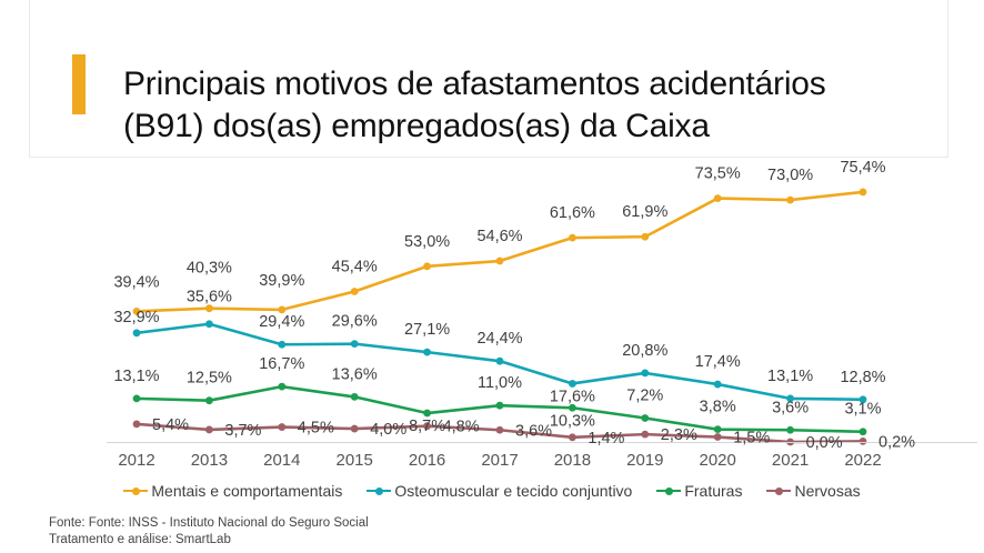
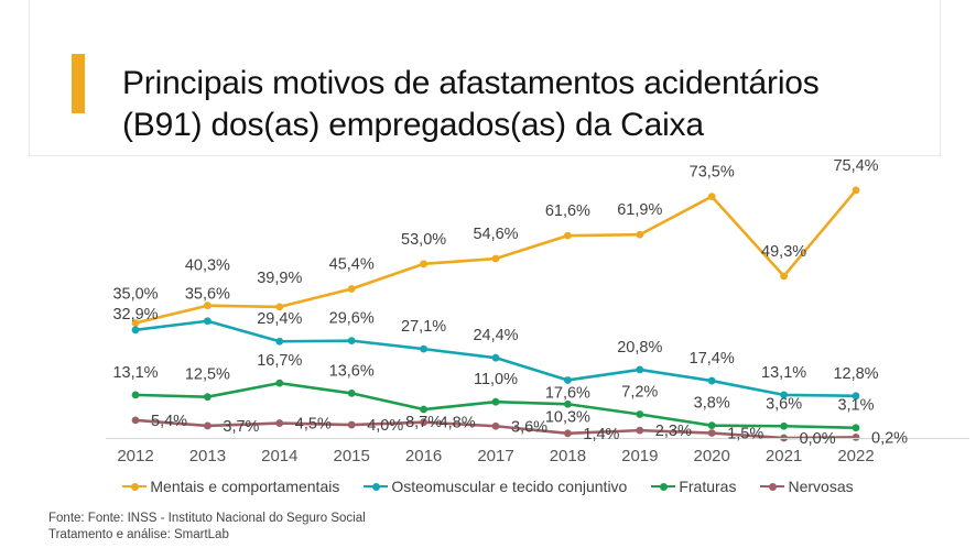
Mentais e comportamentais/2012: 39,4% -> 35,0%
Mentais e comportamentais/2021: 73,0% -> 49,3%
